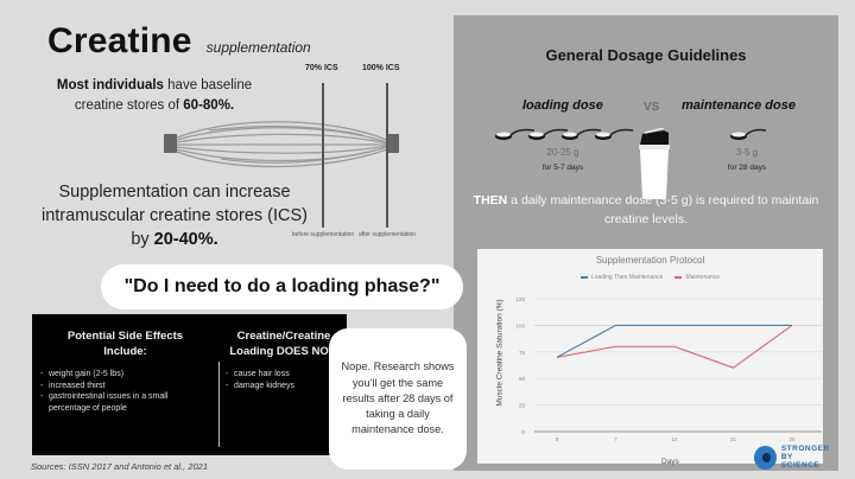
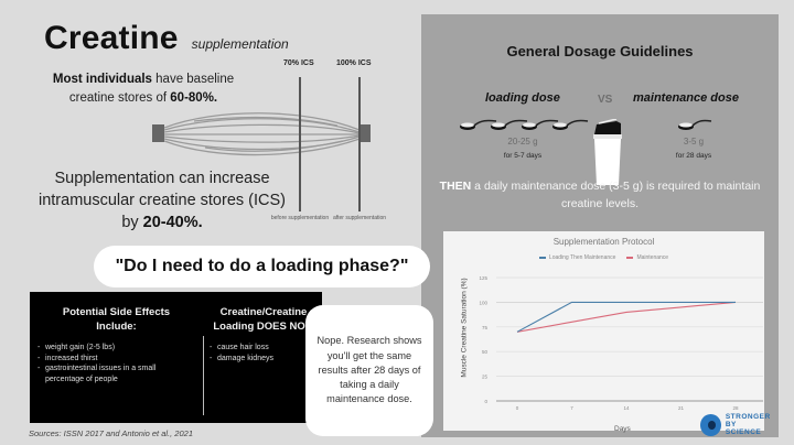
Maintenance/14: 80 -> 90
Maintenance/21: 60 -> 100
